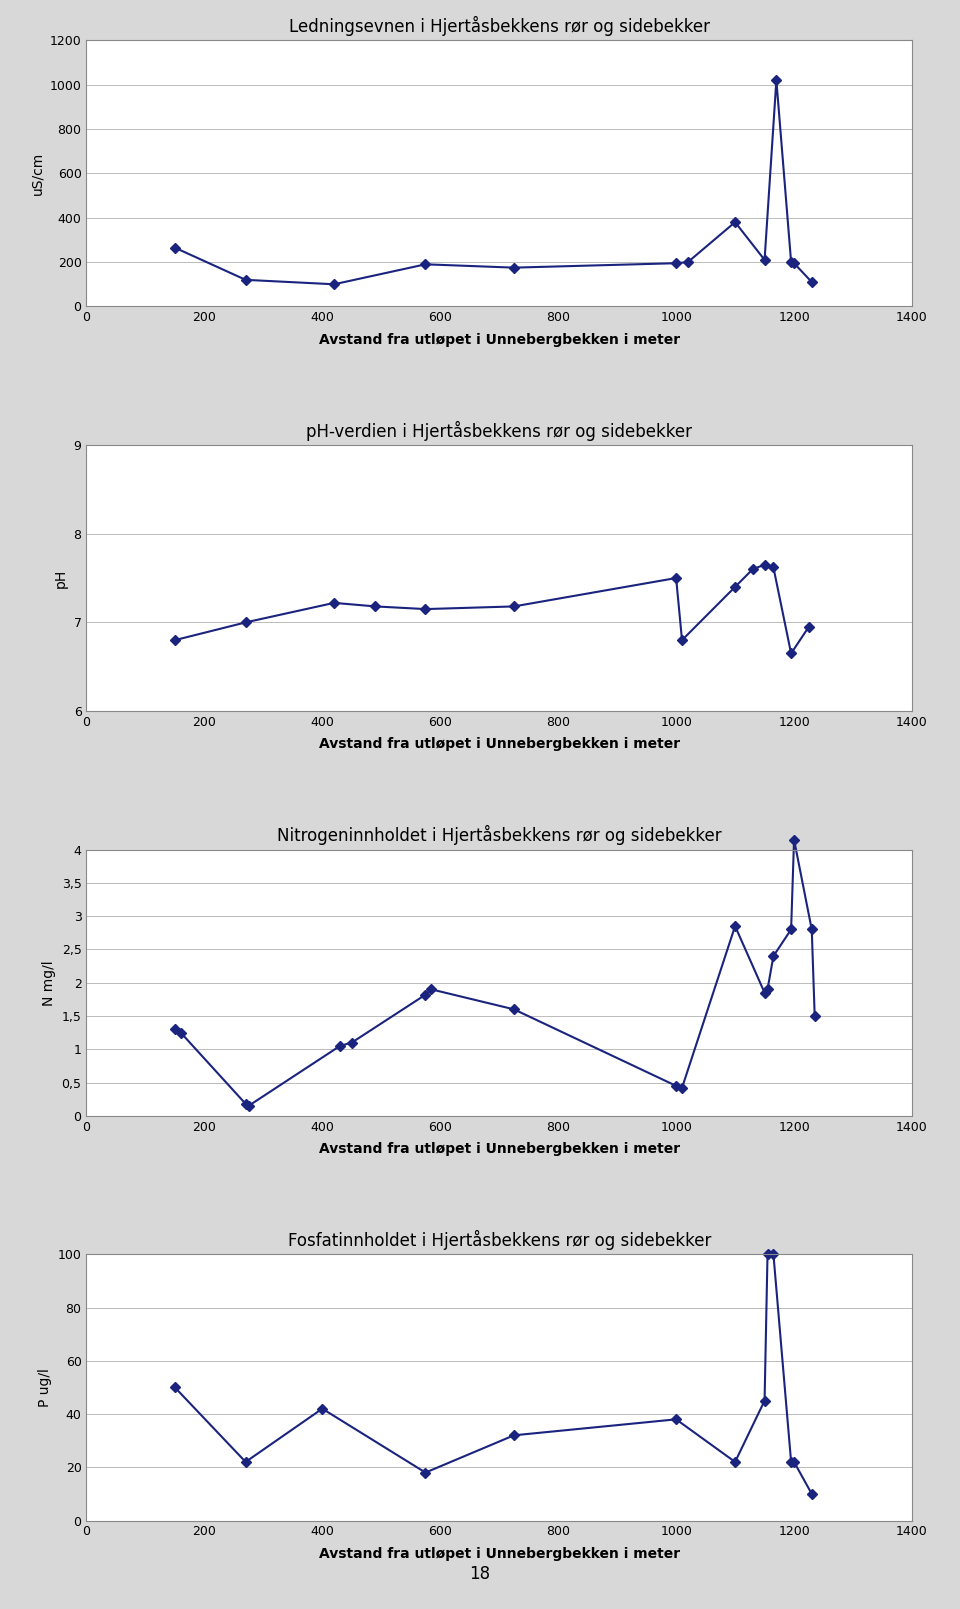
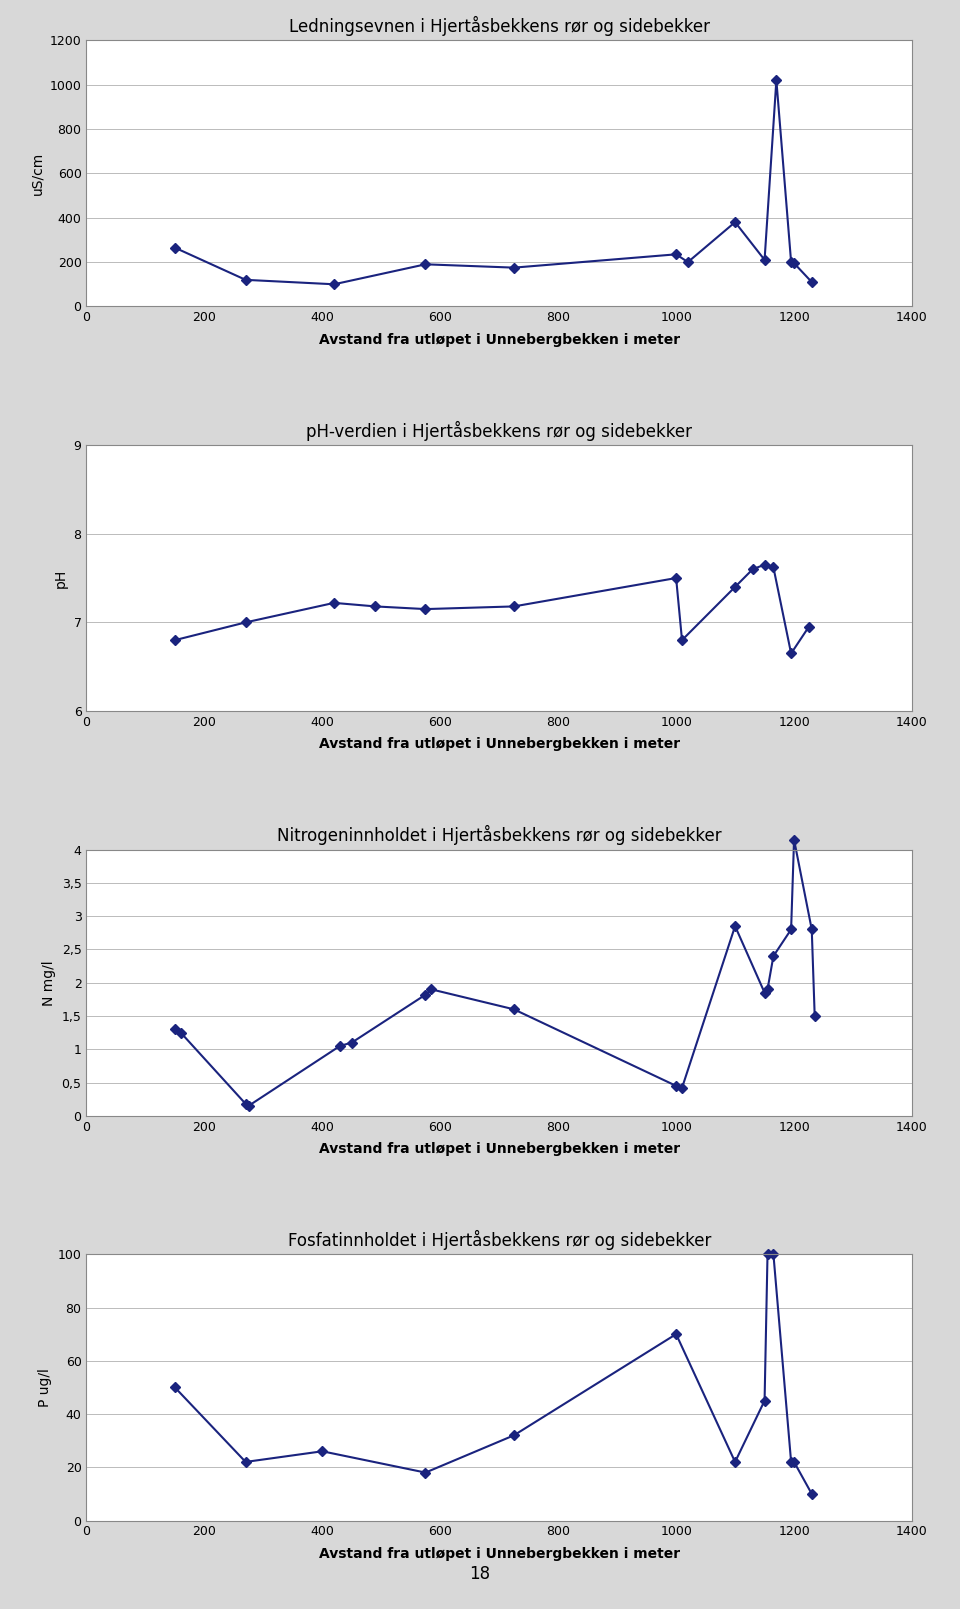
Ledningsevnen i Hjertåsbekkens rør og sidebekker/1000: 195 -> 235
Fosfatinnholdet i Hjertåsbekkens rør og sidebekker/400: 42 -> 26
Fosfatinnholdet i Hjertåsbekkens rør og sidebekker/1000: 38 -> 70
